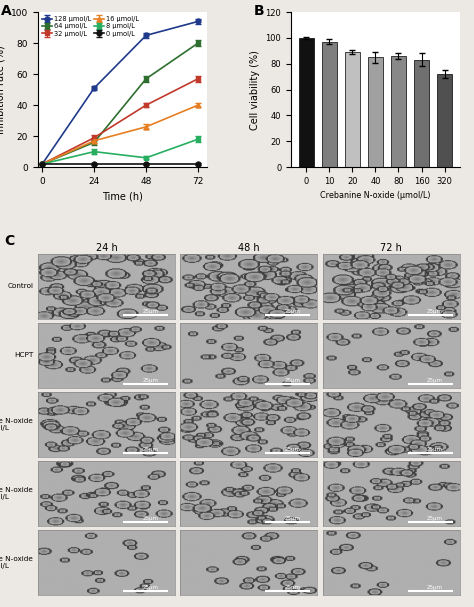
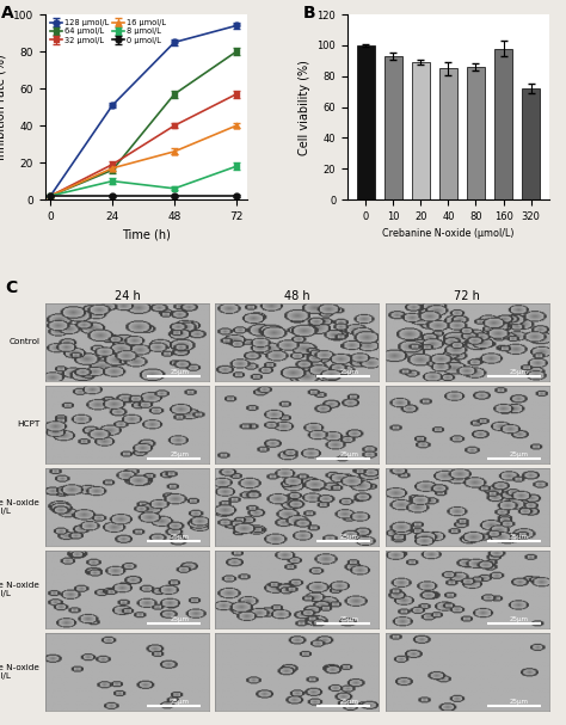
10: 97 -> 93
160: 83 -> 98
